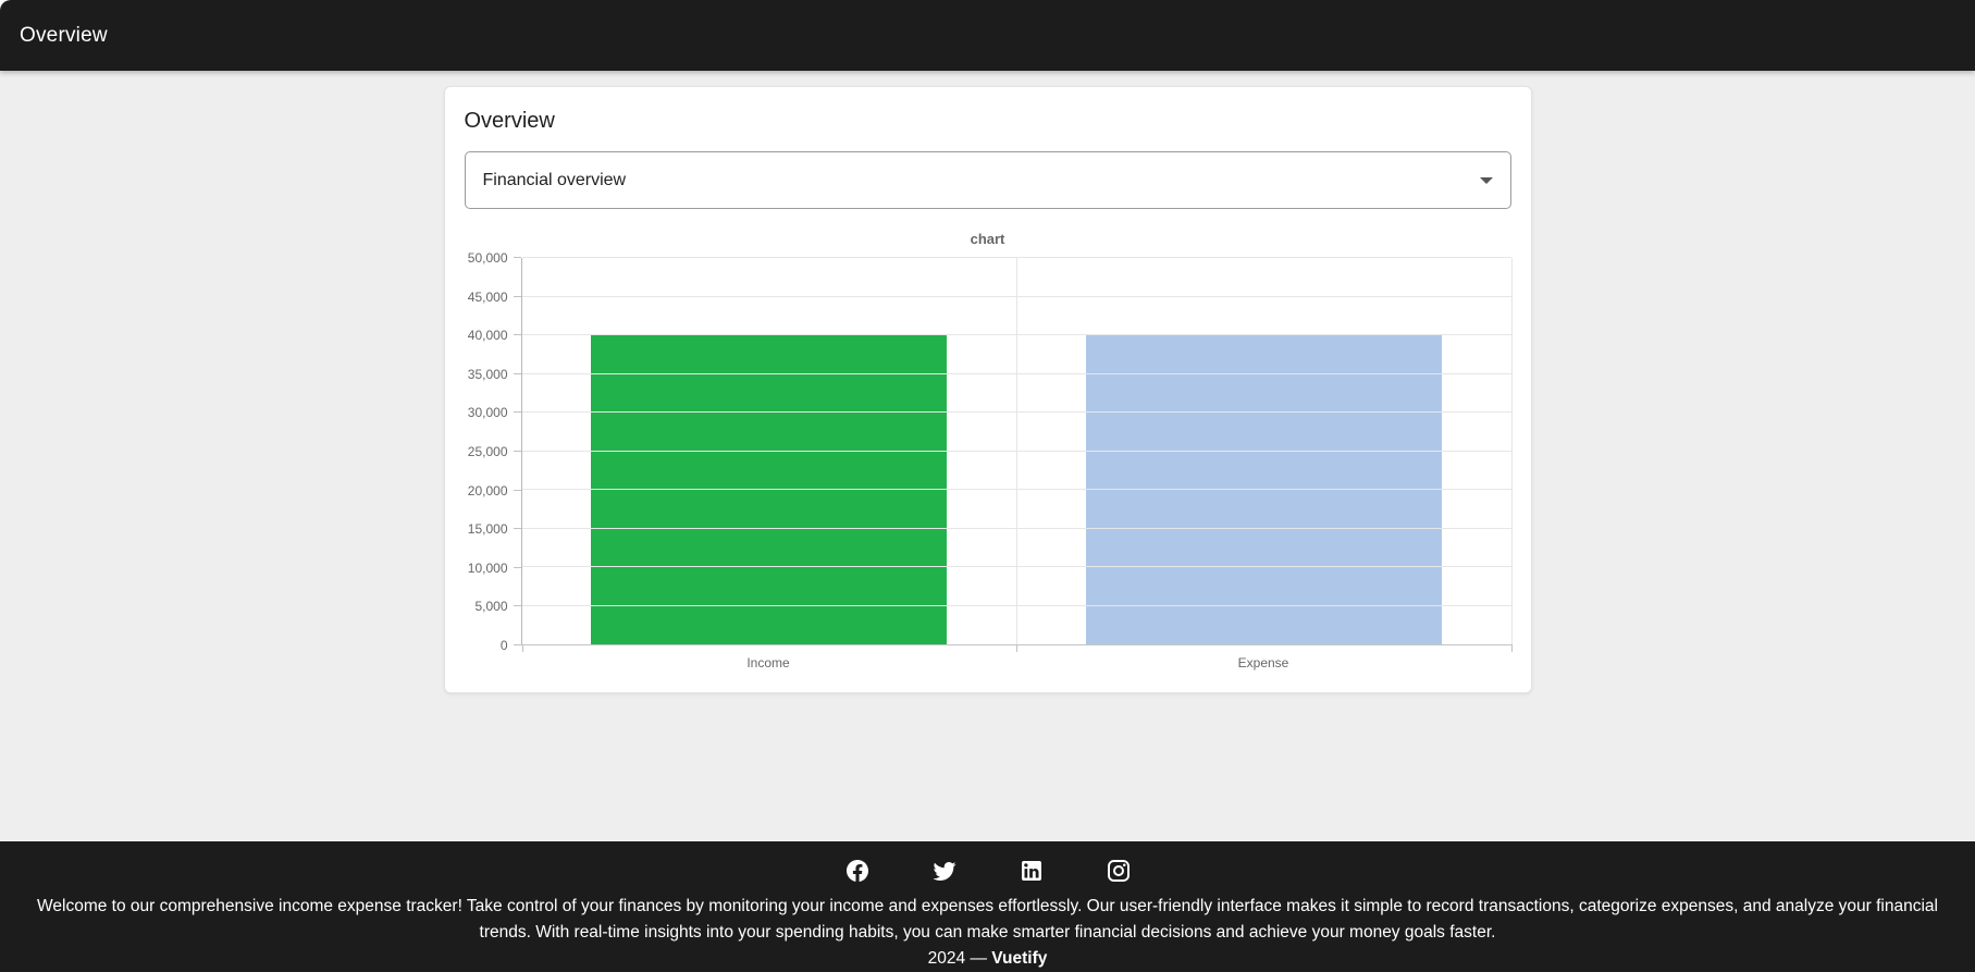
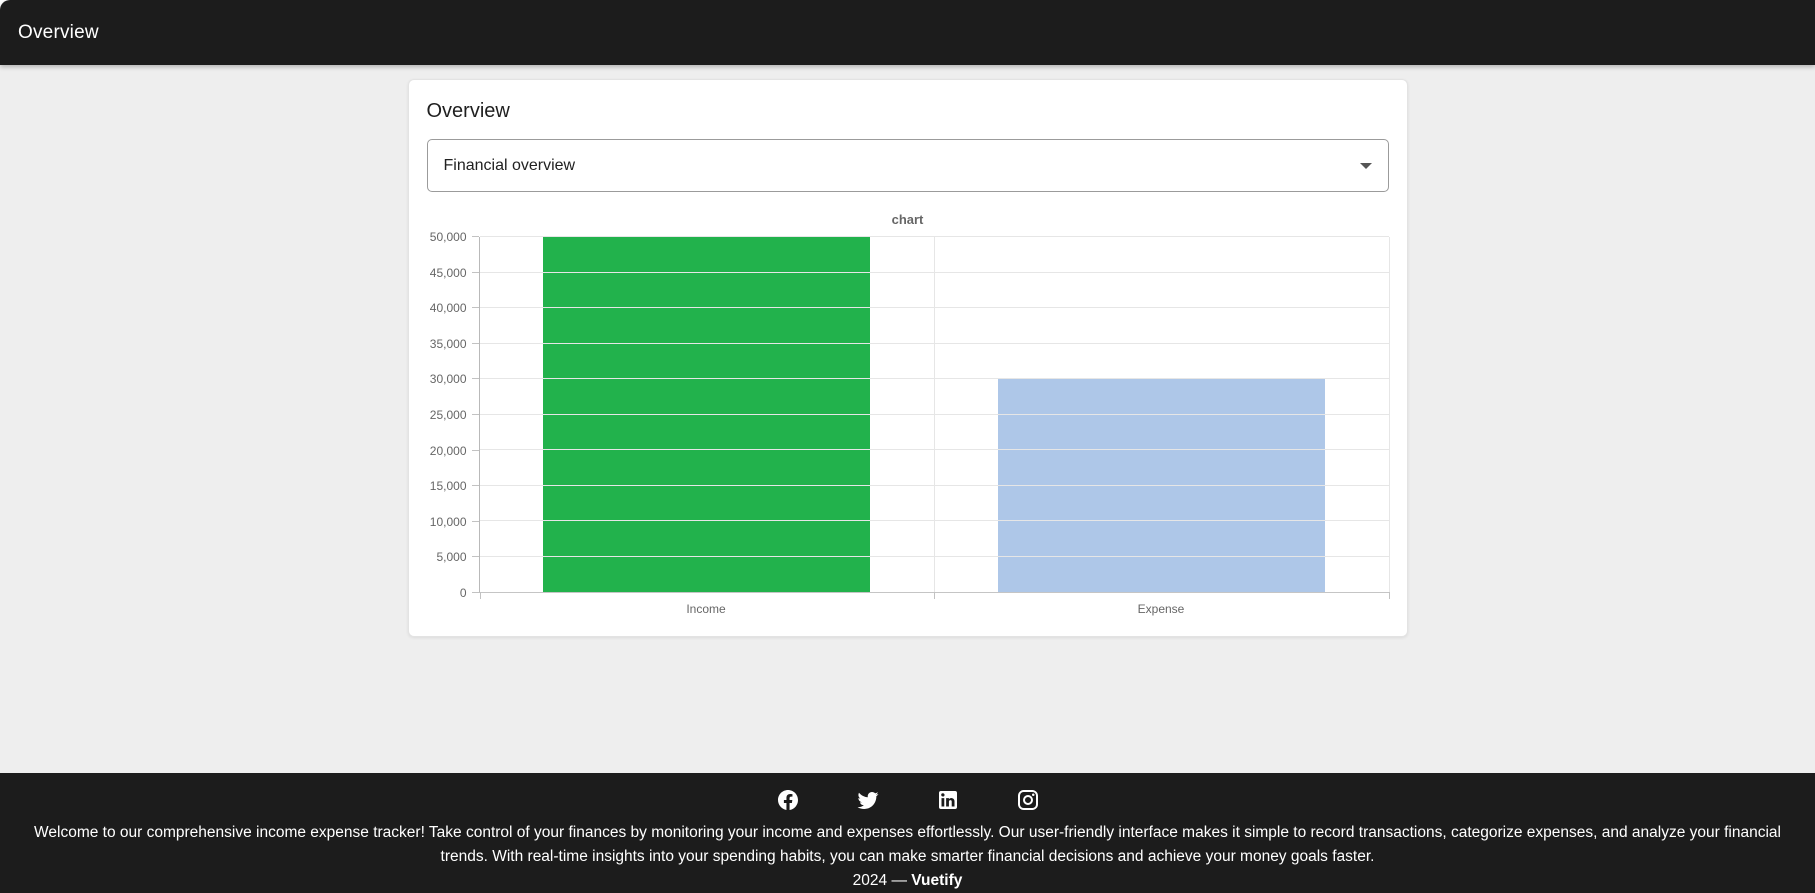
Income: 40000 -> 50000
Expense: 40000 -> 30000
